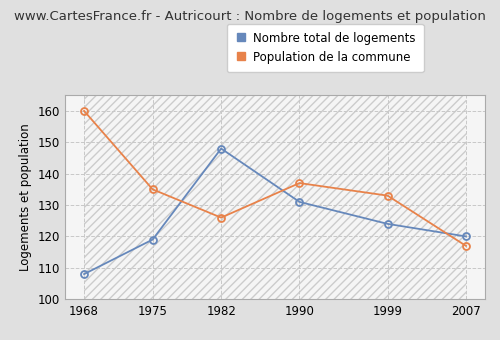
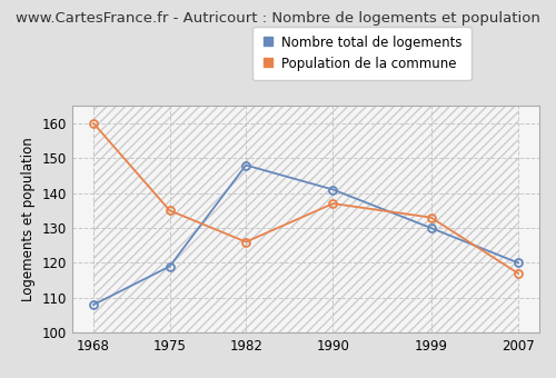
Nombre total de logements/1990: 131 -> 141
Nombre total de logements/1999: 124 -> 130
